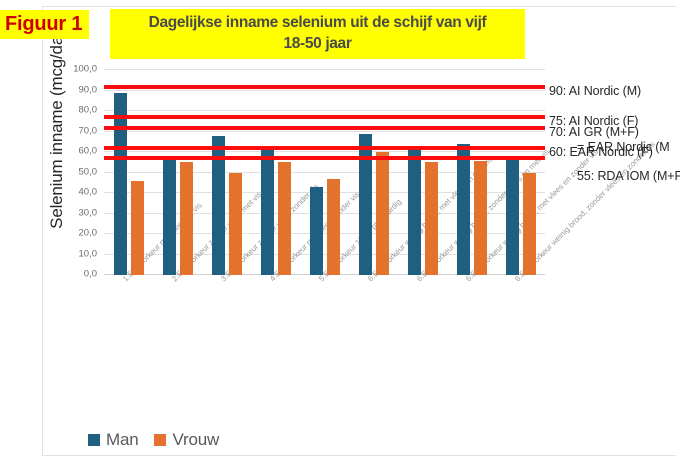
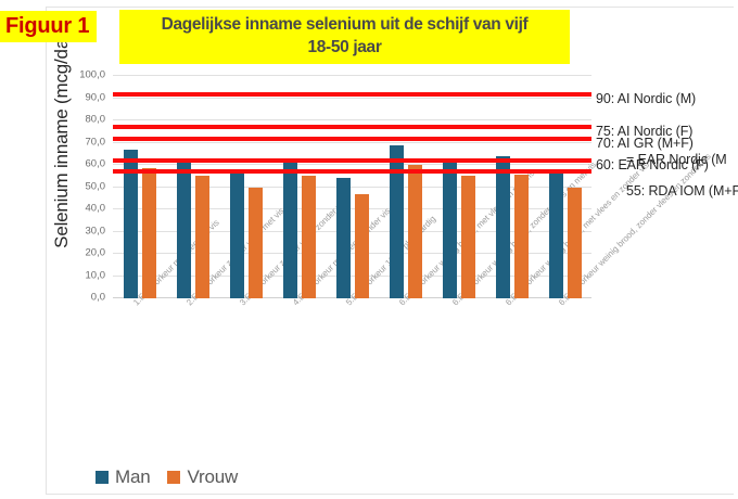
Man/1.Eetvoorkeur met vlees en vis: 89 -> 67
Vrouw/1.Eetvoorkeur met vlees en vis: 46 -> 58
Man/2.Eetvoorkeur zonder vlees met vis: 58 -> 62
Man/3.Eetvoorkeur zonder vlees zonder vis: 68 -> 58
Man/5.Eetvoorkeur 100% plantaardig: 43 -> 54
